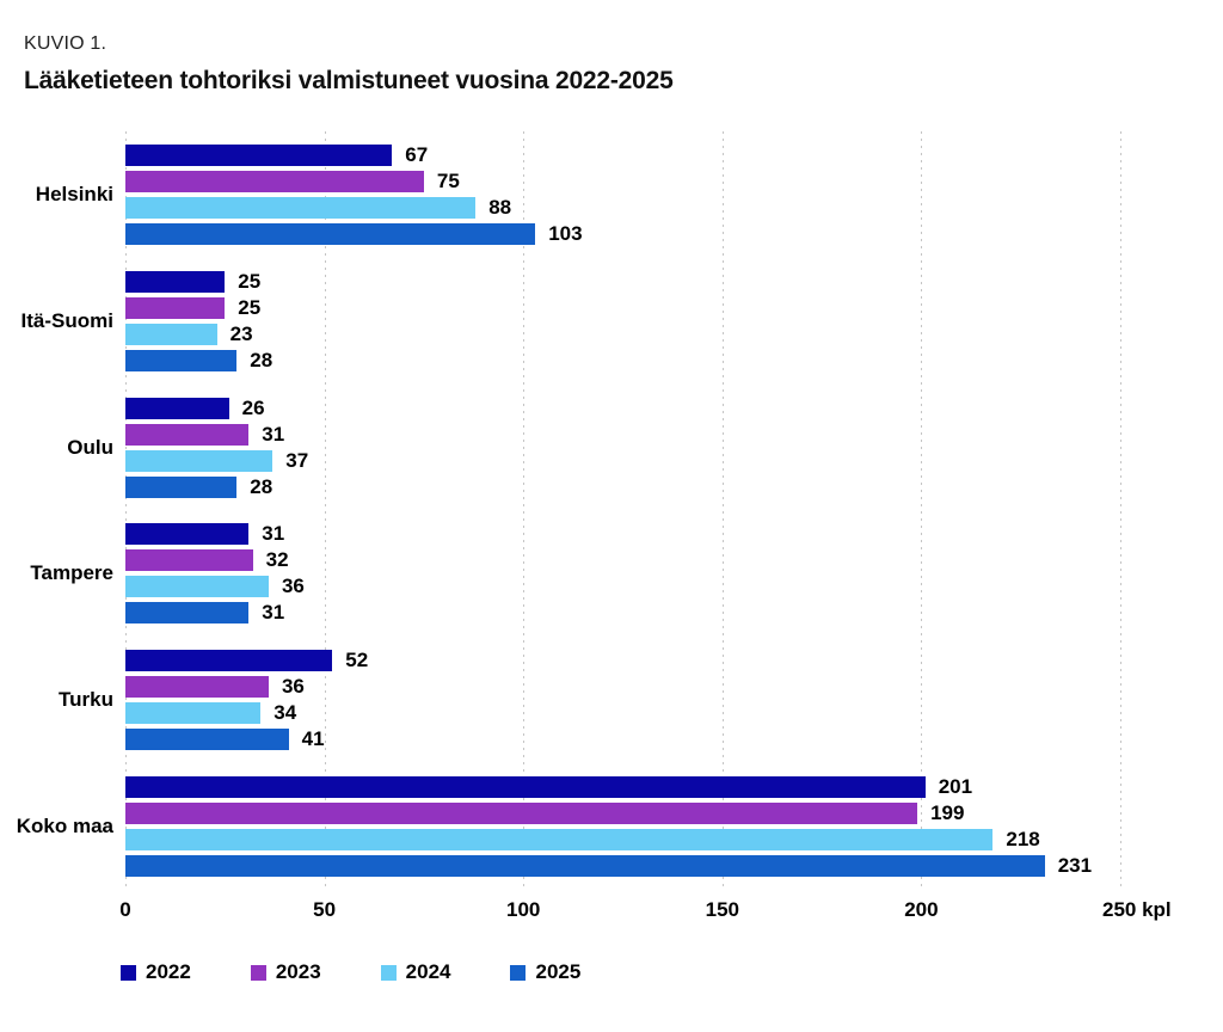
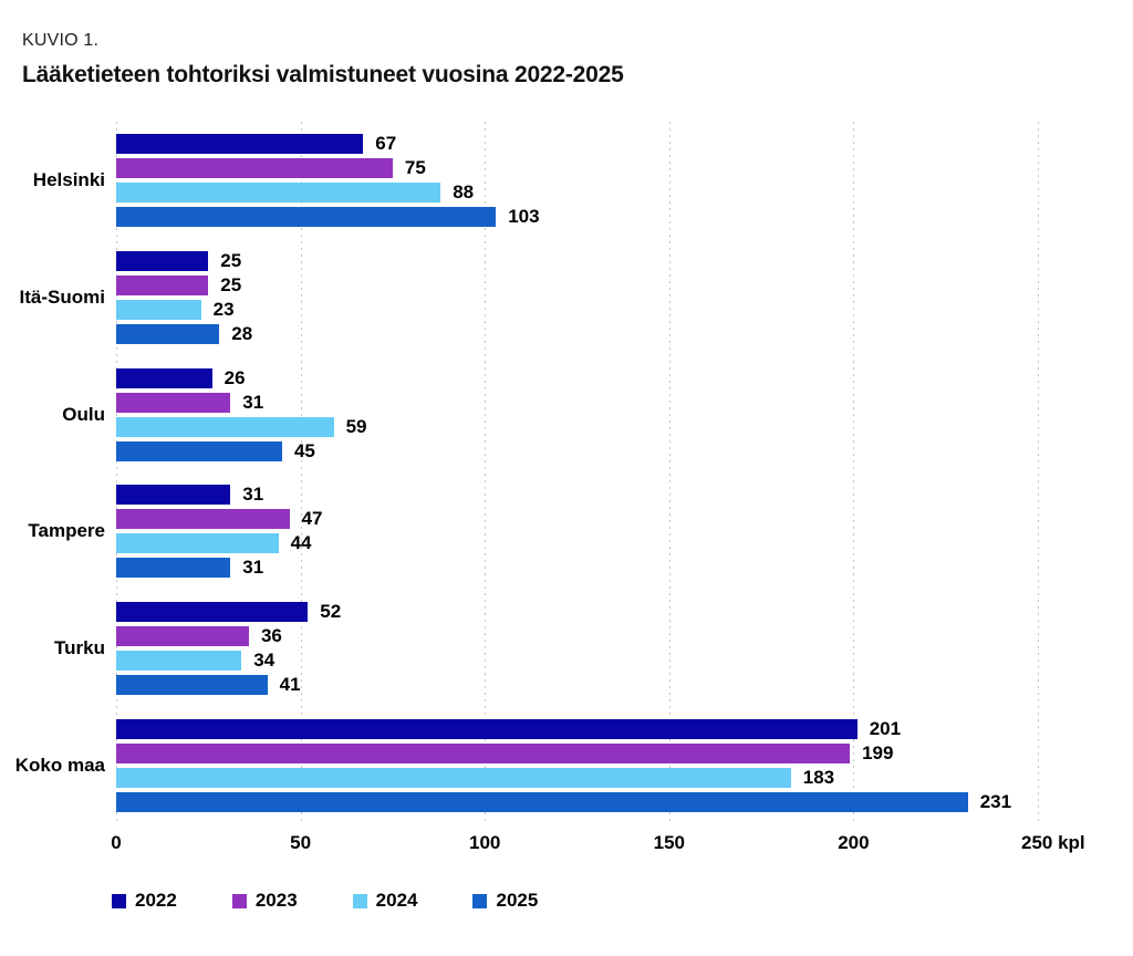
2024/Oulu: 37 -> 59
2025/Oulu: 28 -> 45
2023/Tampere: 32 -> 47
2024/Tampere: 36 -> 44
2024/Koko maa: 218 -> 183
